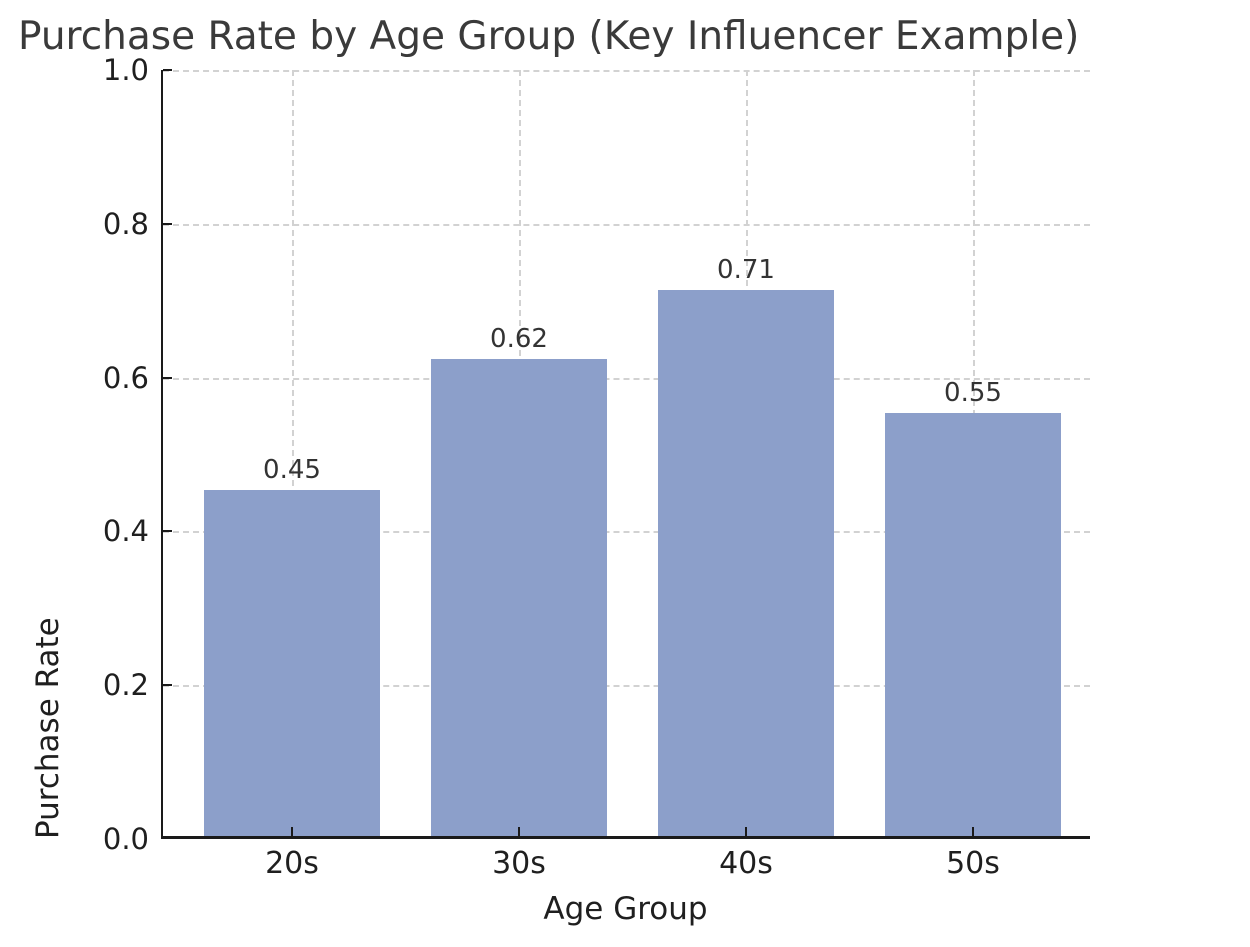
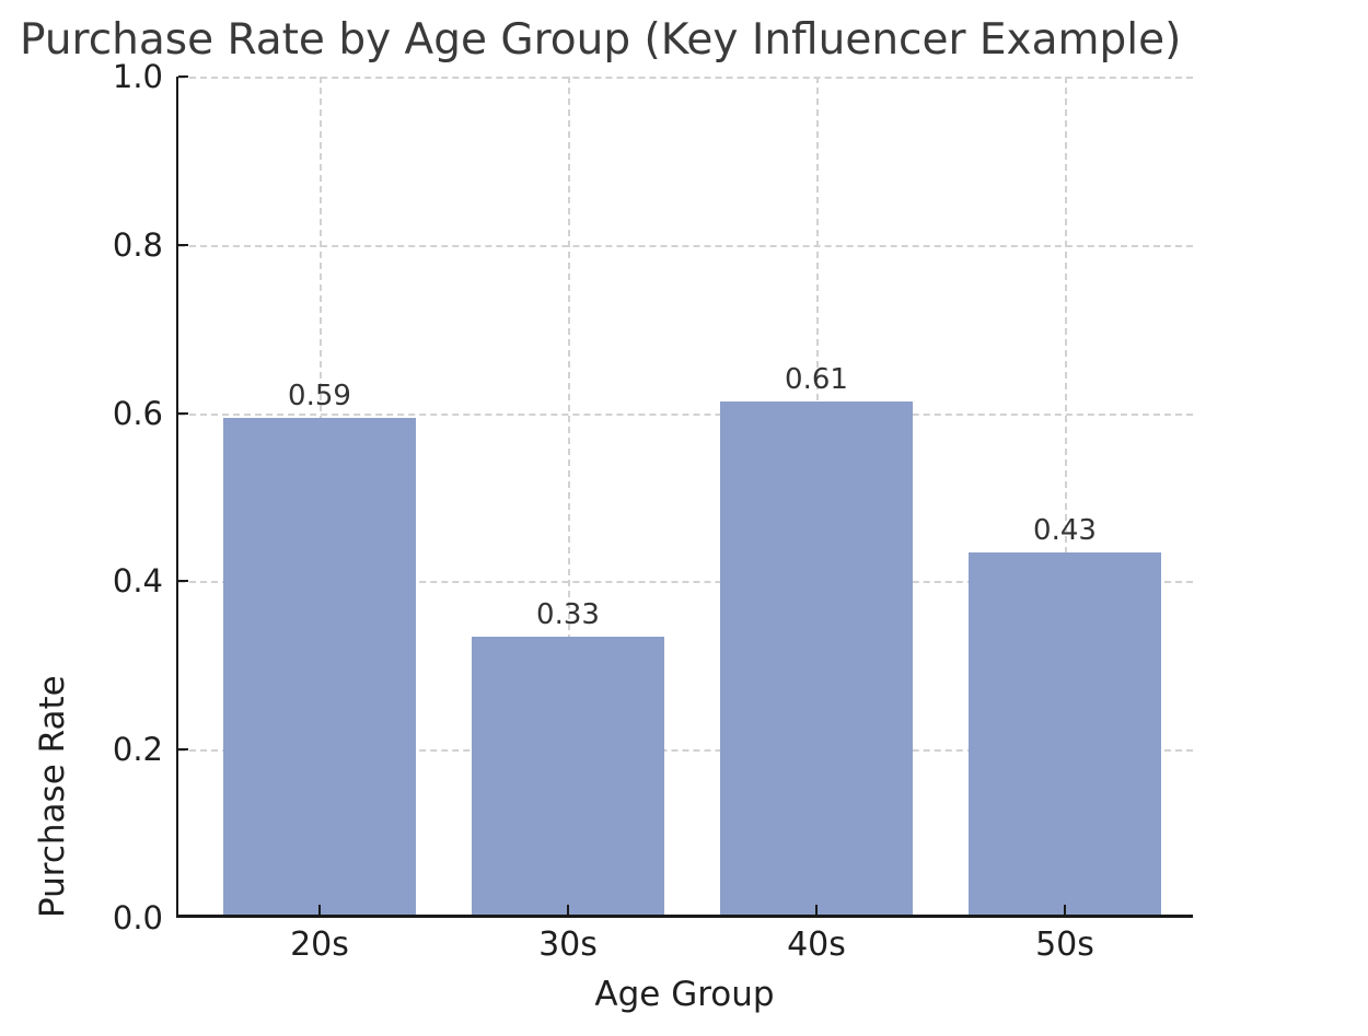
20s: 0.45 -> 0.59
30s: 0.62 -> 0.33
40s: 0.71 -> 0.61
50s: 0.55 -> 0.43
